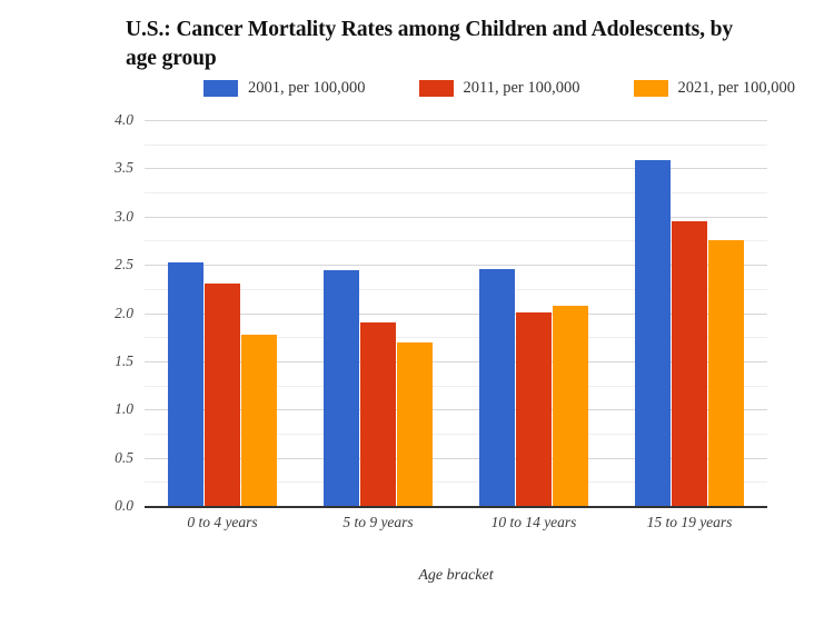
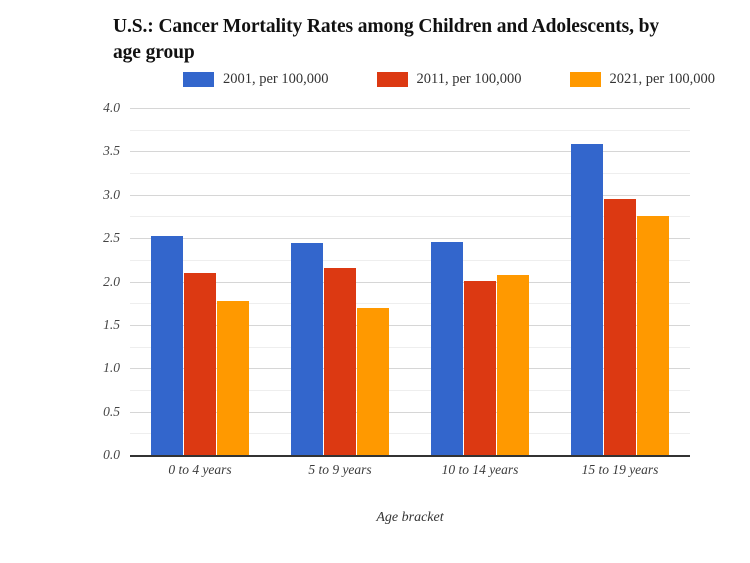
2011, per 100,000/0 to 4 years: 2.3 -> 2.1
2011, per 100,000/5 to 9 years: 1.9 -> 2.2
